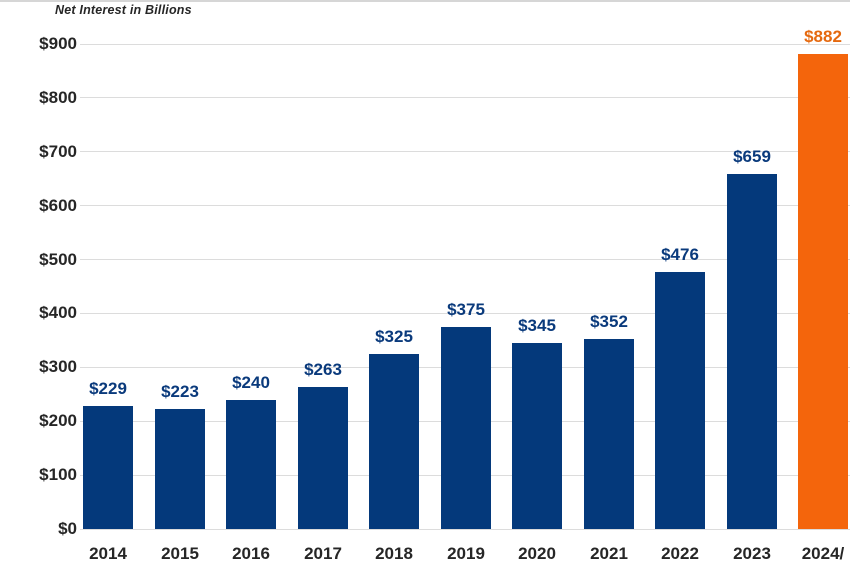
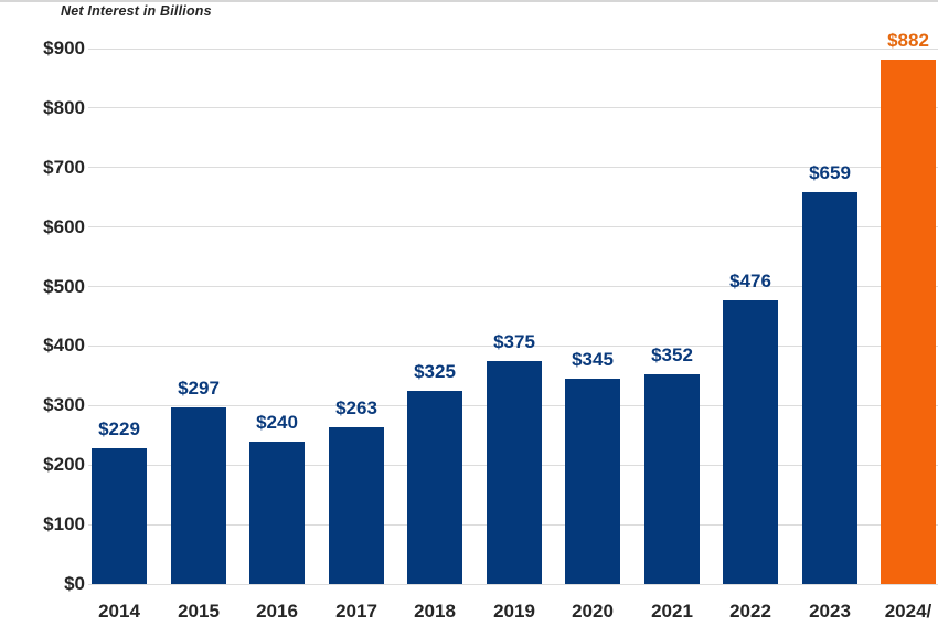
2015: $223 -> $297
